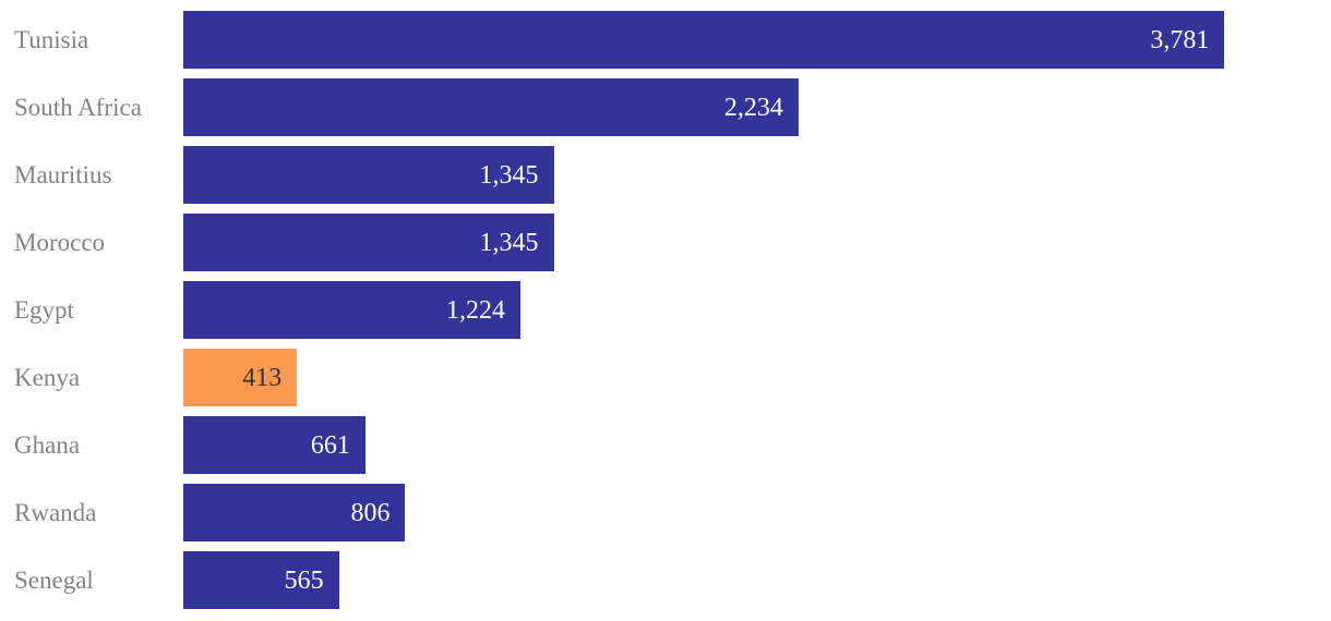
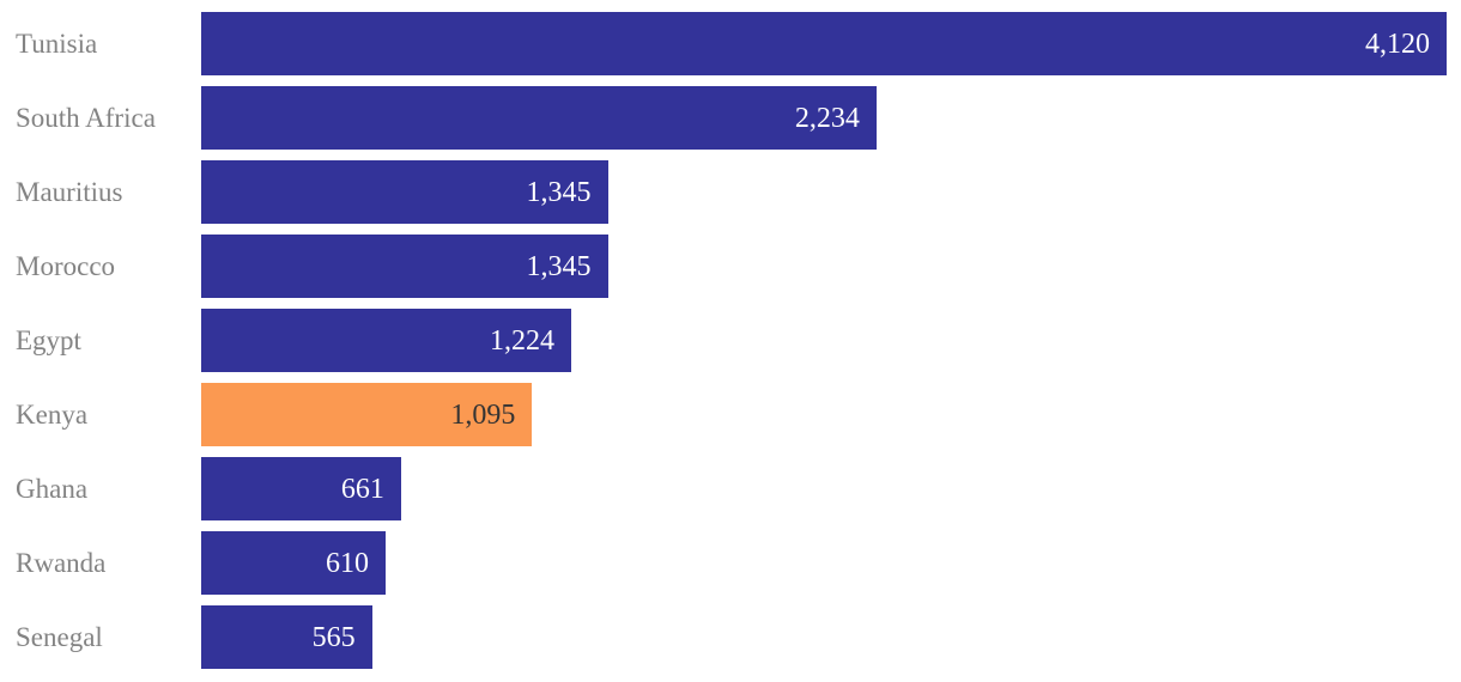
Tunisia: 3,781 -> 4,120
Kenya: 413 -> 1,095
Rwanda: 806 -> 610
